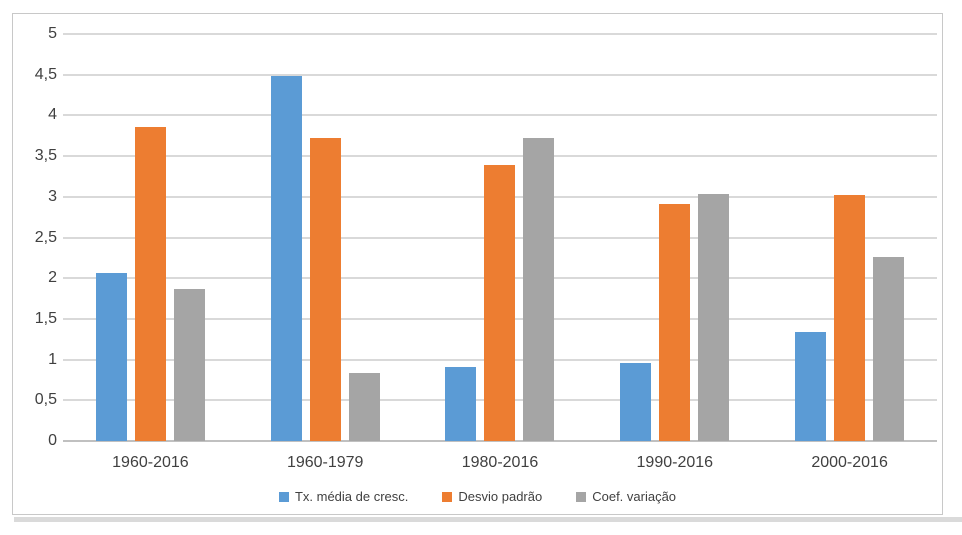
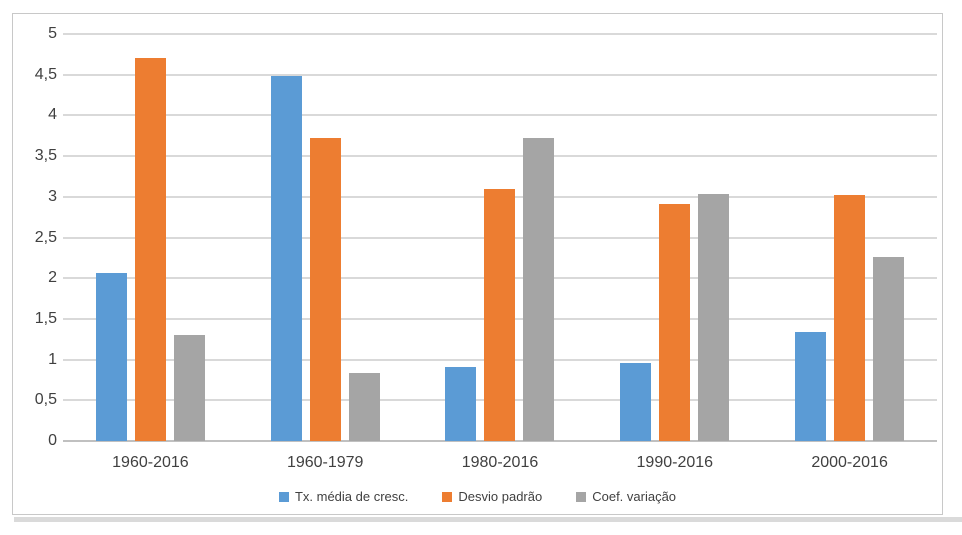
Desvio padrão/1960-2016: 3.9 -> 4.7
Coef. variação/1960-2016: 1.9 -> 1.3
Desvio padrão/1980-2016: 3.4 -> 3.1
